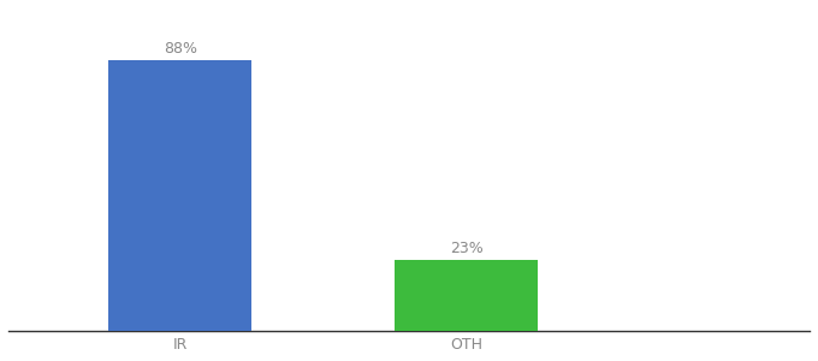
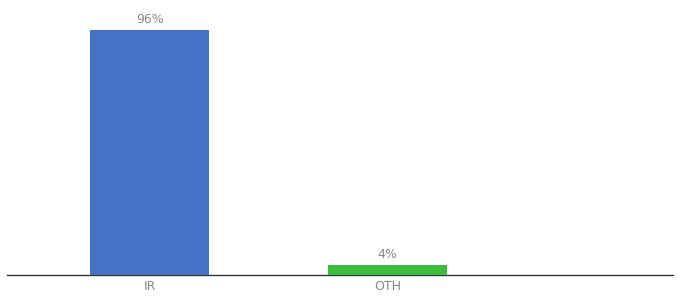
IR: 88% -> 96%
OTH: 23% -> 4%
